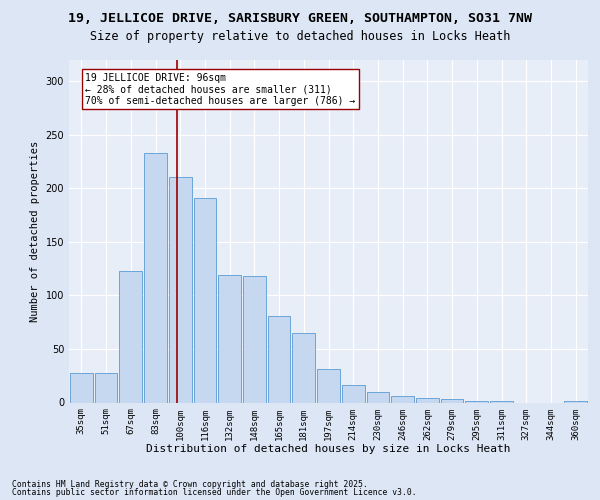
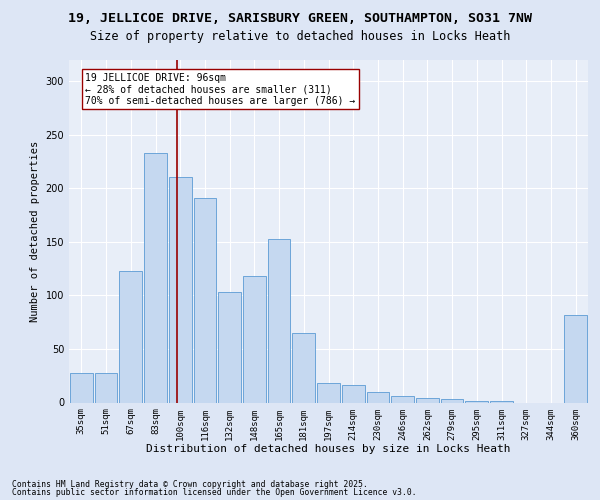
132sqm: 119 -> 103
165sqm: 81 -> 153
197sqm: 31 -> 18
360sqm: 1 -> 82
